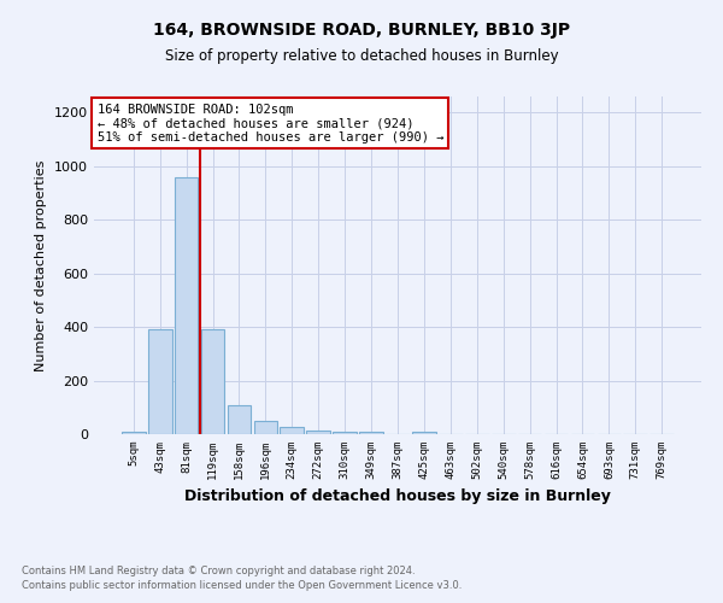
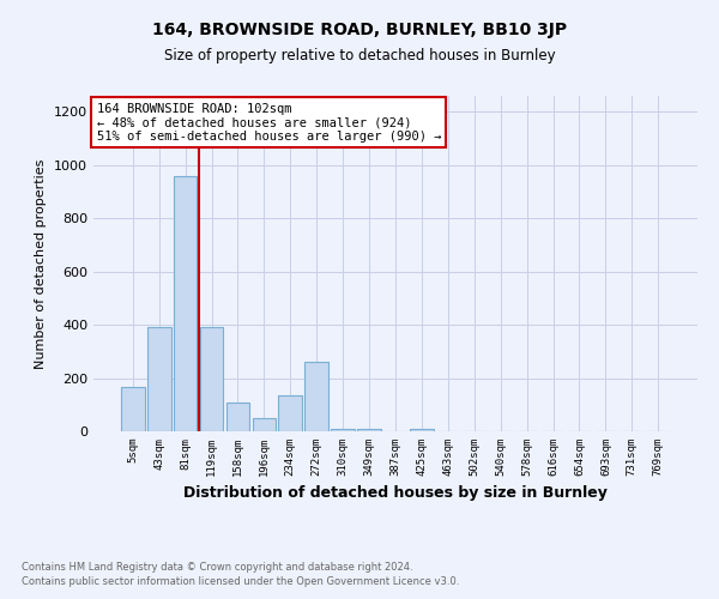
5sqm: 10 -> 165
234sqm: 25 -> 135
272sqm: 15 -> 260
